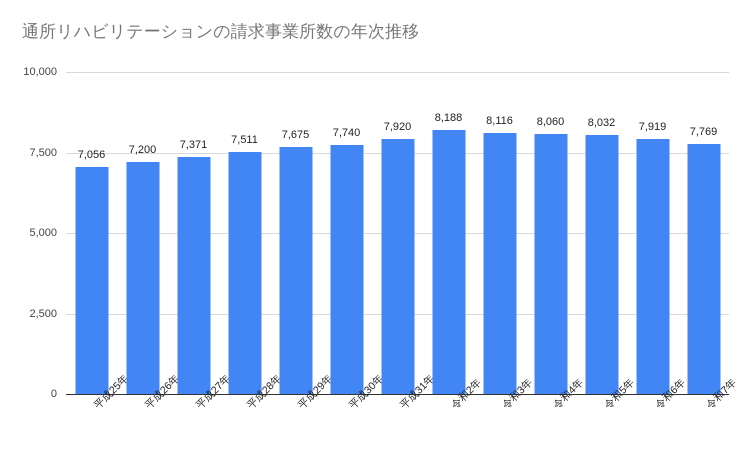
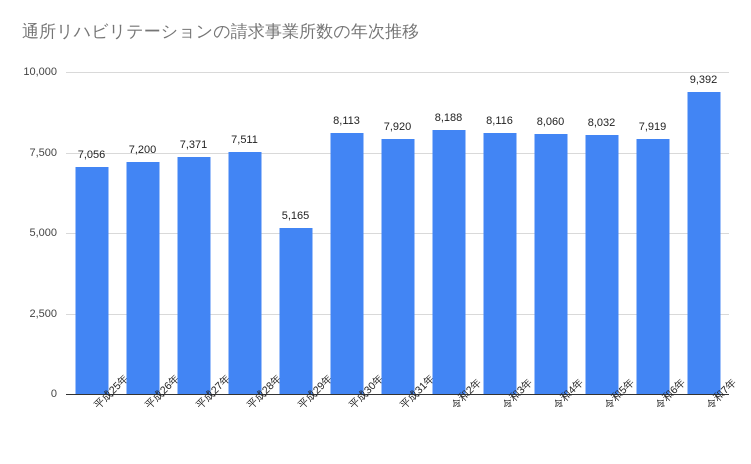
平成29年: 7,675 -> 5,165
平成30年: 7,740 -> 8,113
令和7年: 7,769 -> 9,392
